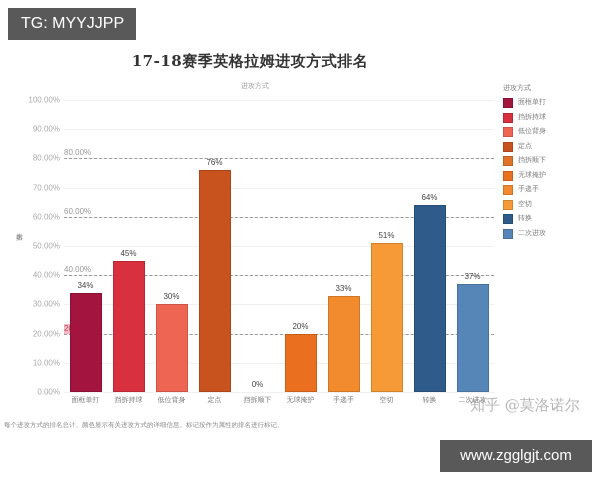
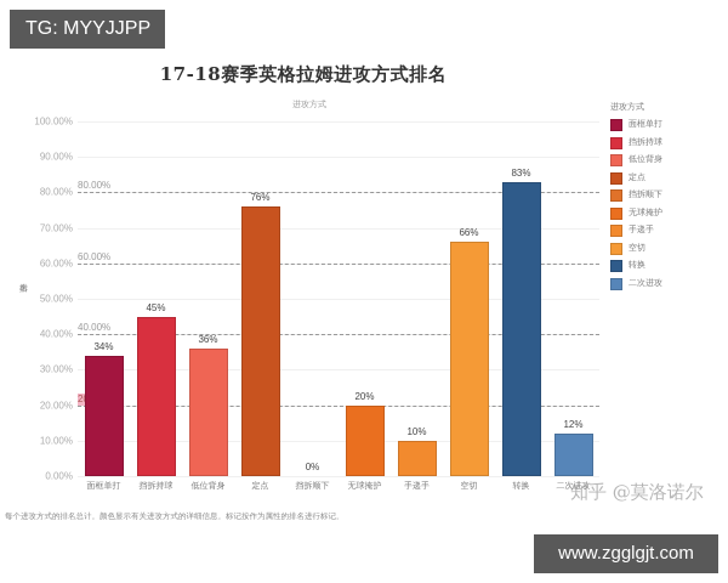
低位背身: 30% -> 36%
手递手: 33% -> 10%
空切: 51% -> 66%
转换: 64% -> 83%
二次进攻: 37% -> 12%
